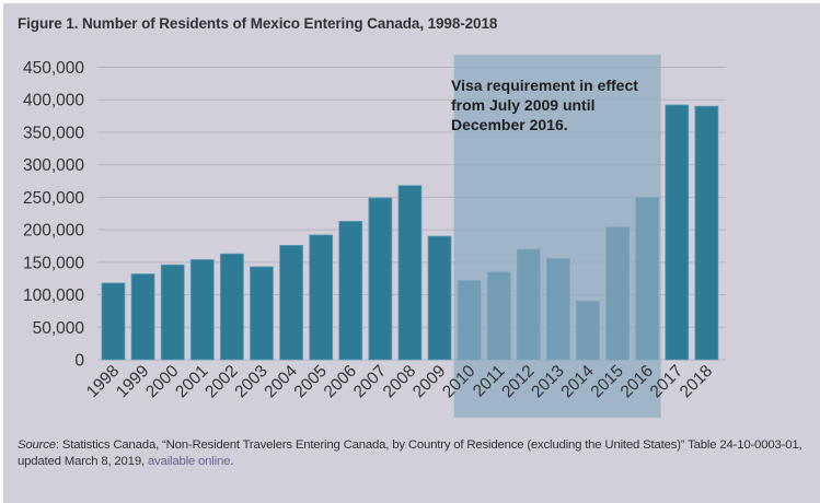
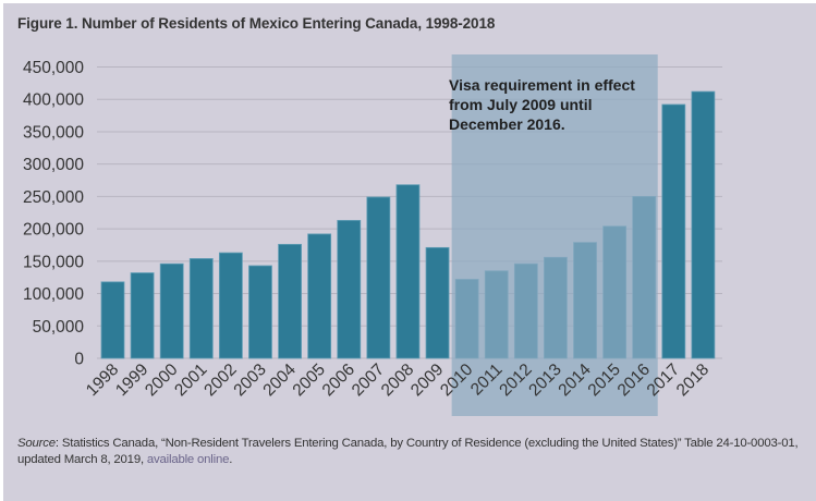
2009: 190000 -> 170000
2012: 170000 -> 150000
2014: 90000 -> 180000
2018: 390000 -> 410000
